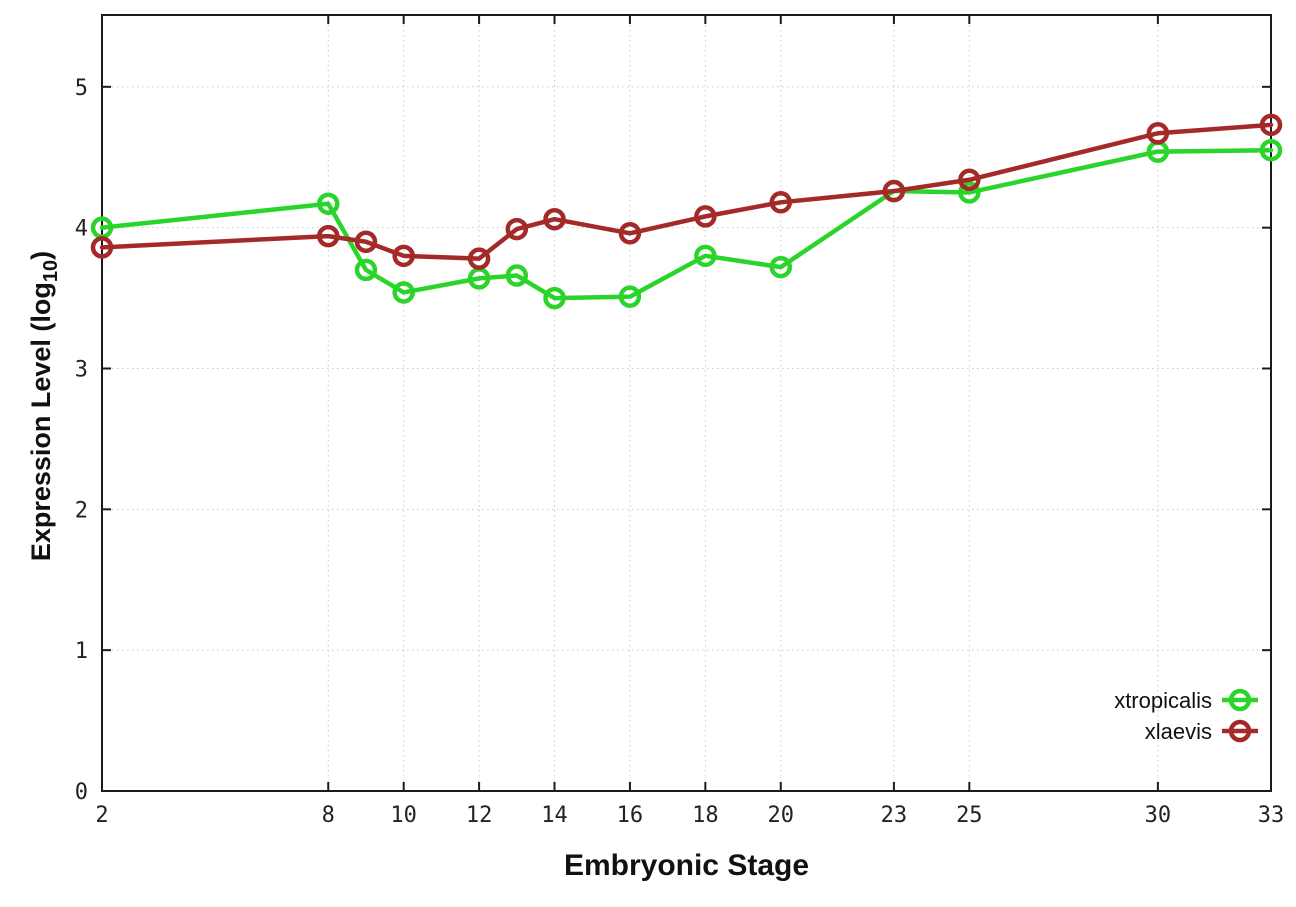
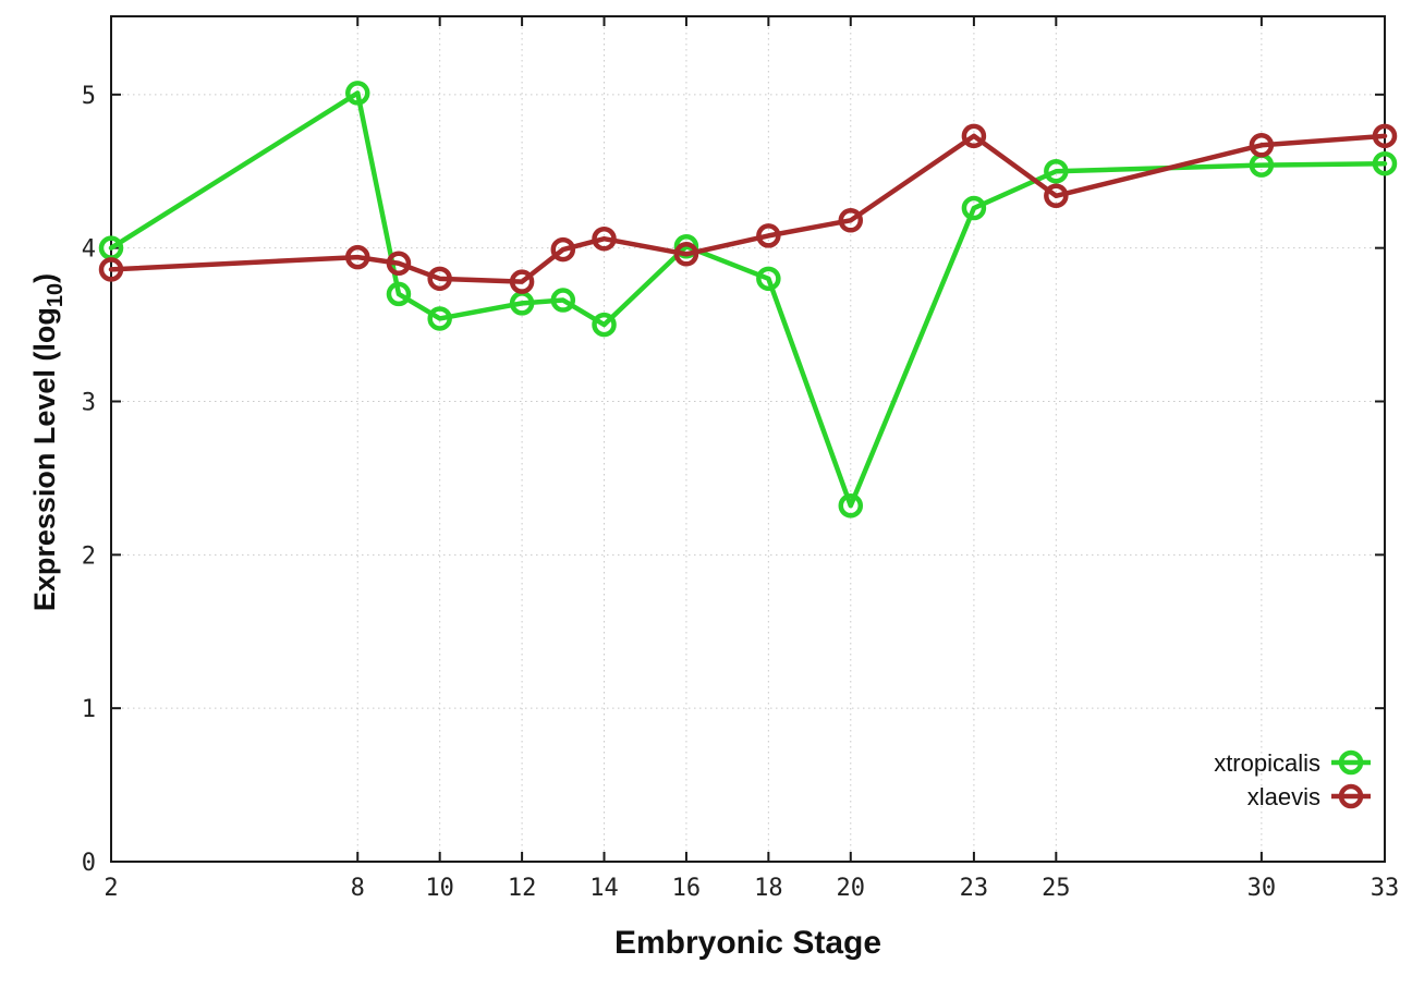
xtropicalis/8: 4.17 -> 5.01
xtropicalis/16: 3.51 -> 4.01
xtropicalis/20: 3.72 -> 2.32
xlaevis/23: 4.26 -> 4.73
xtropicalis/25: 4.25 -> 4.50
